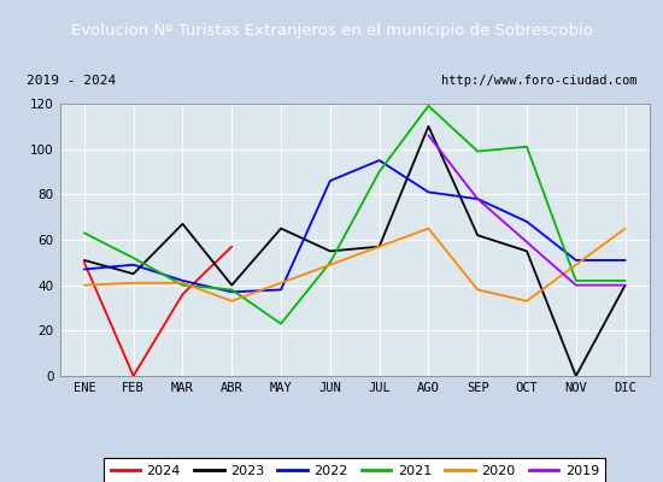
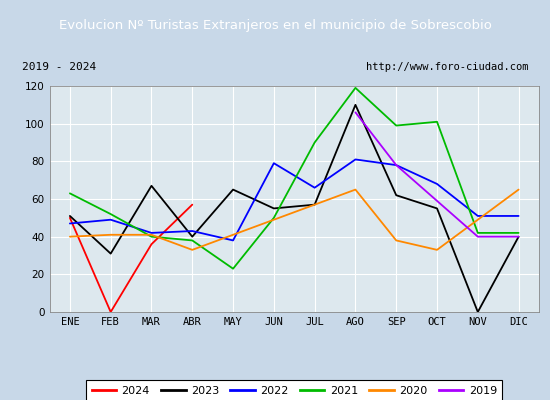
2023/FEB: 45 -> 31
2022/ABR: 37 -> 43
2022/JUN: 86 -> 79
2022/JUL: 95 -> 66
